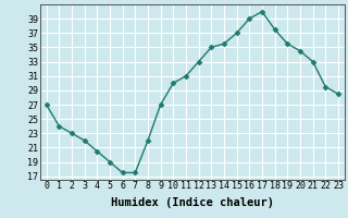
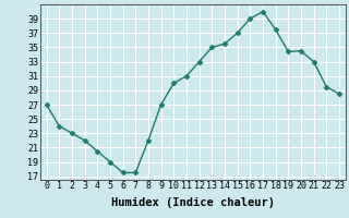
19: 35.5 -> 34.4
